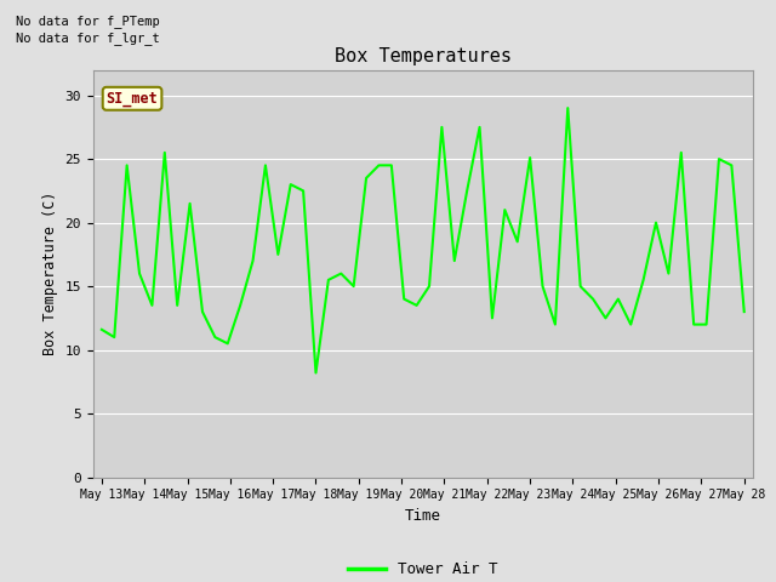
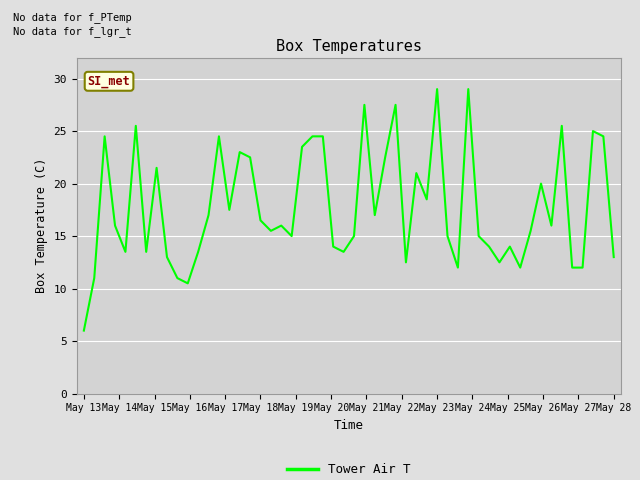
May 13: 11.6 -> 6.0
May 18: 8.2 -> 16.5
May 23: 25.1 -> 29.0
